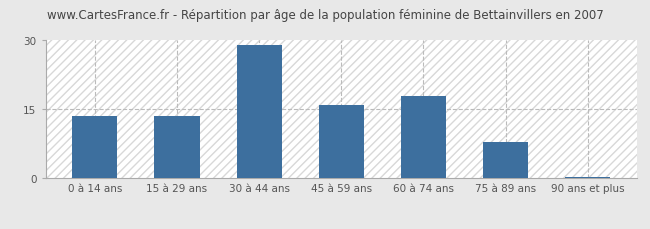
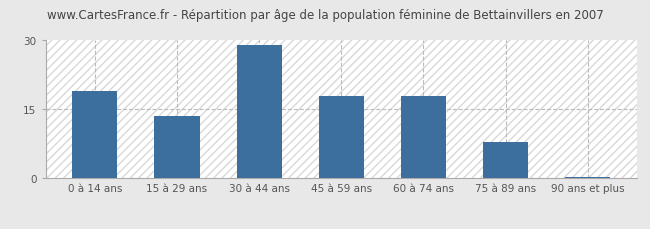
0 à 14 ans: 13.5 -> 19.0
45 à 59 ans: 16.0 -> 18.0
